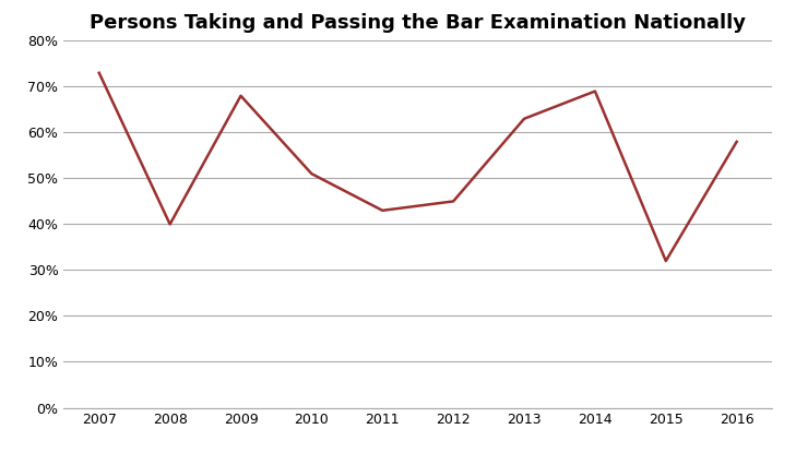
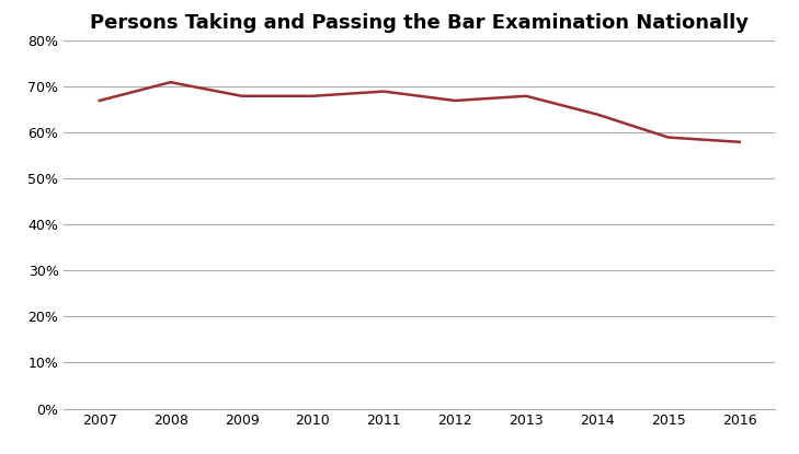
2007: 73% -> 67%
2008: 40% -> 71%
2010: 51% -> 68%
2011: 43% -> 69%
2012: 45% -> 67%
2013: 63% -> 68%
2014: 69% -> 64%
2015: 32% -> 59%
